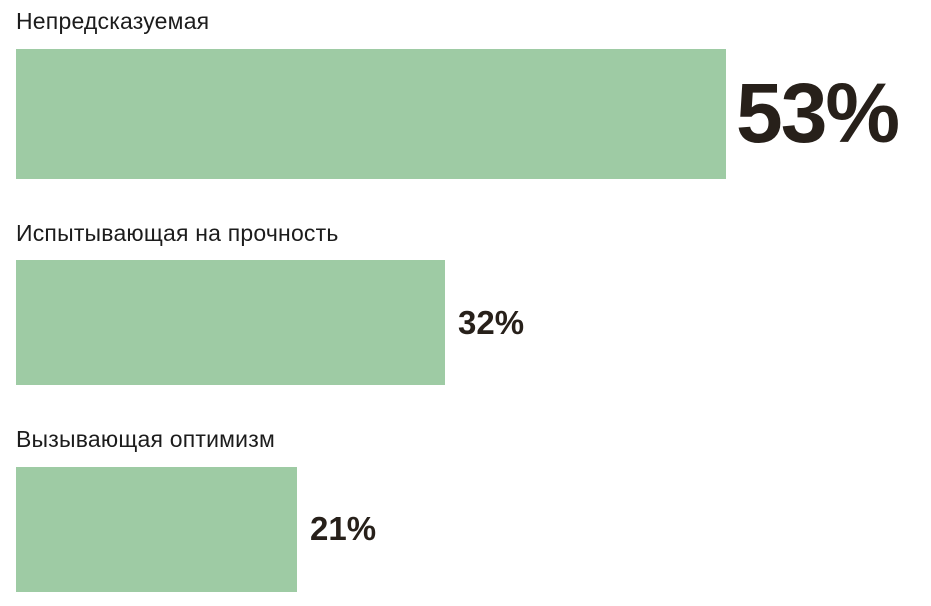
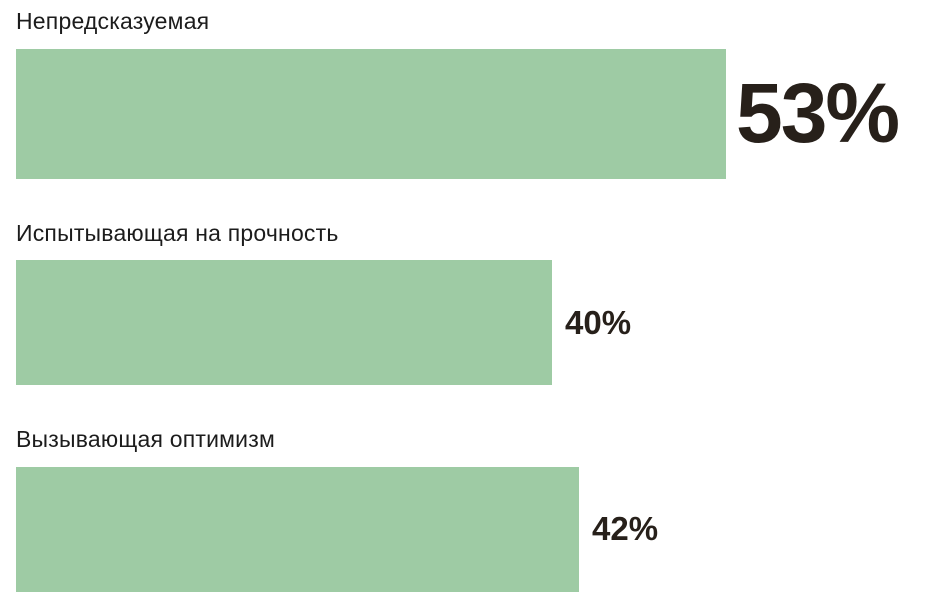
Испытывающая на прочность: 32% -> 40%
Вызывающая оптимизм: 21% -> 42%
